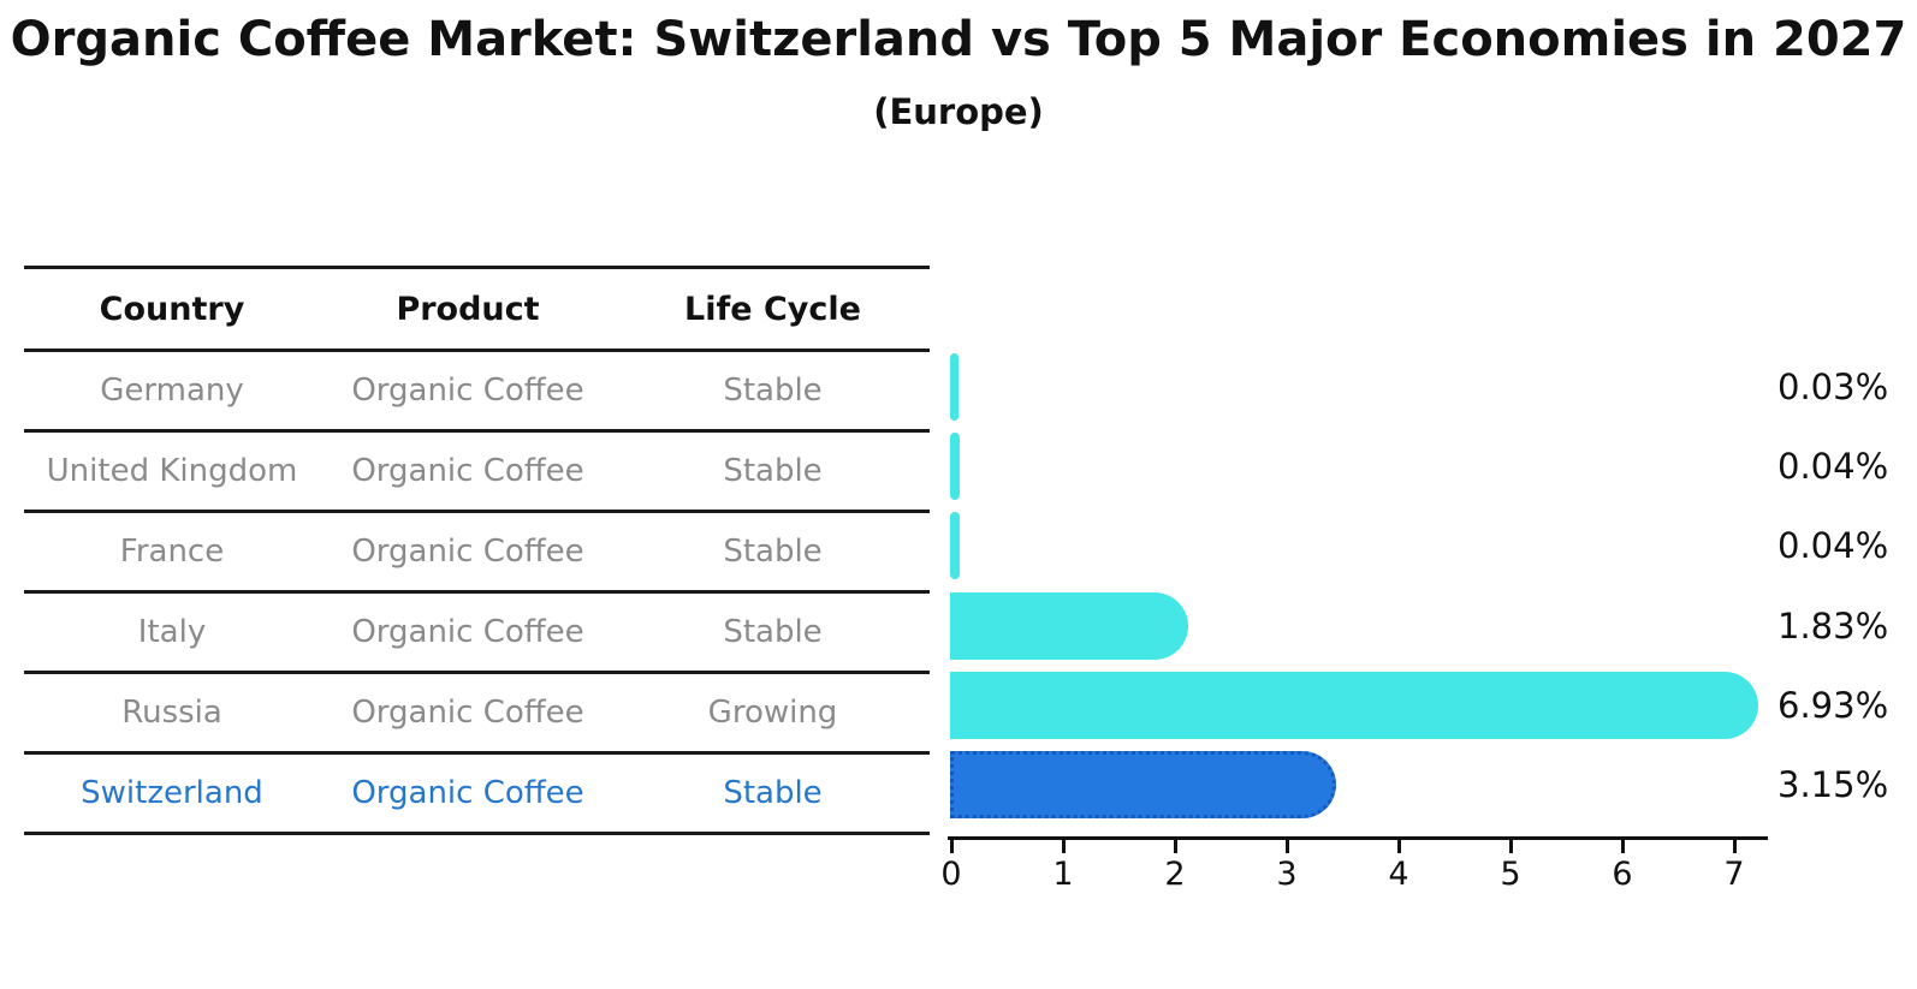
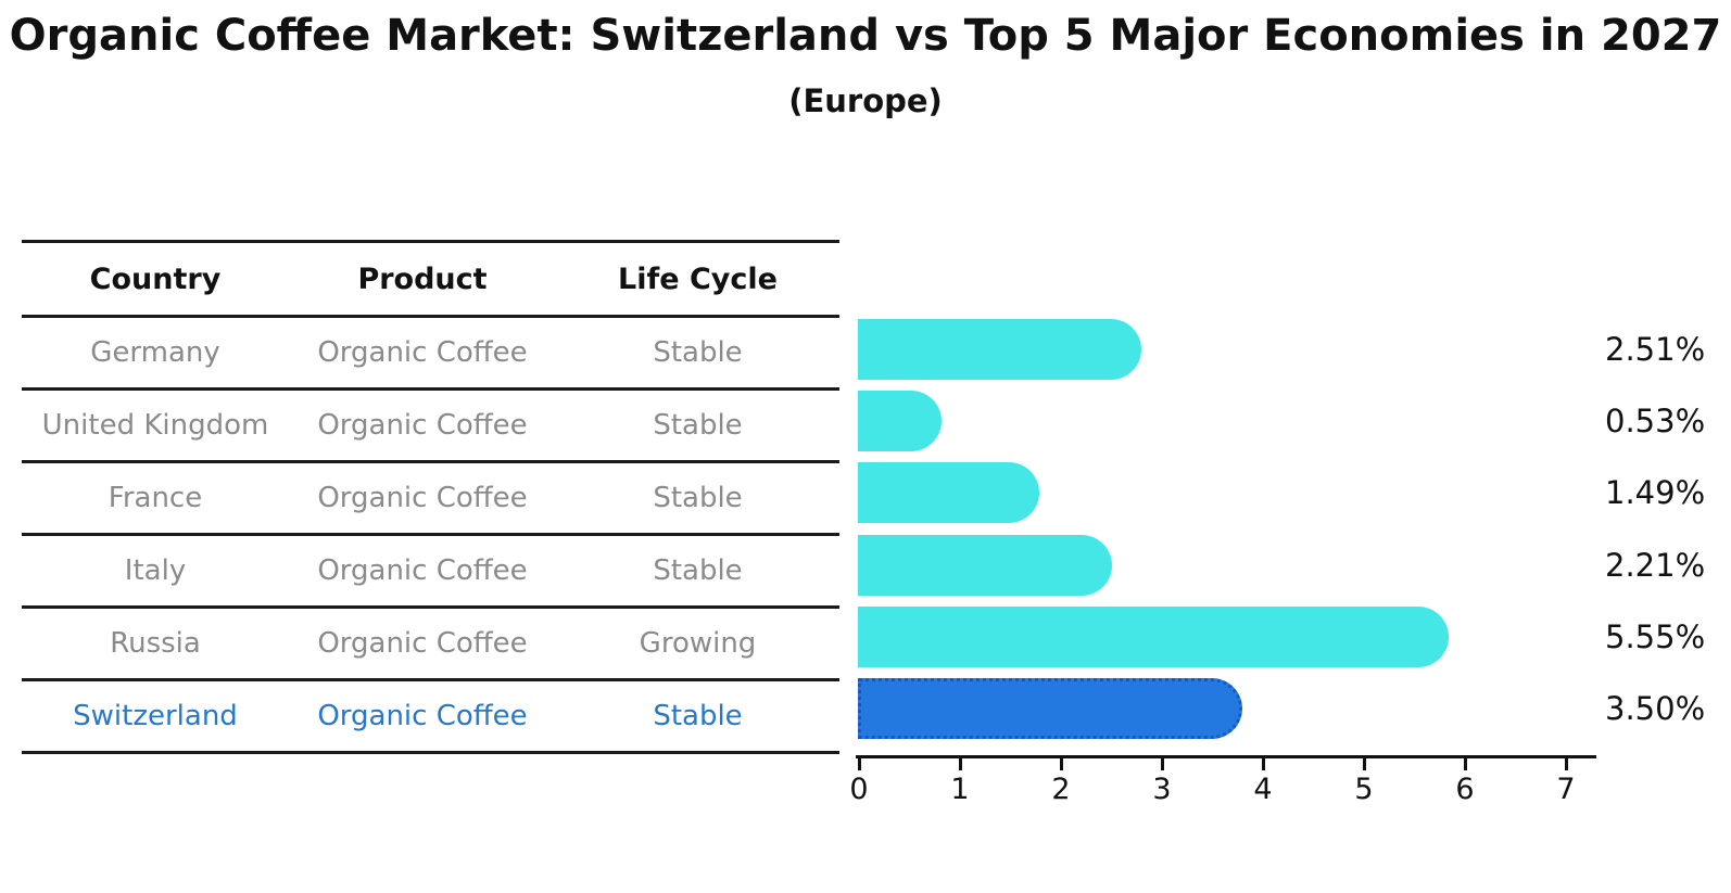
Germany: 0.03% -> 2.51%
United Kingdom: 0.04% -> 0.53%
France: 0.04% -> 1.49%
Italy: 1.83% -> 2.21%
Russia: 6.93% -> 5.55%
Switzerland: 3.15% -> 3.50%
